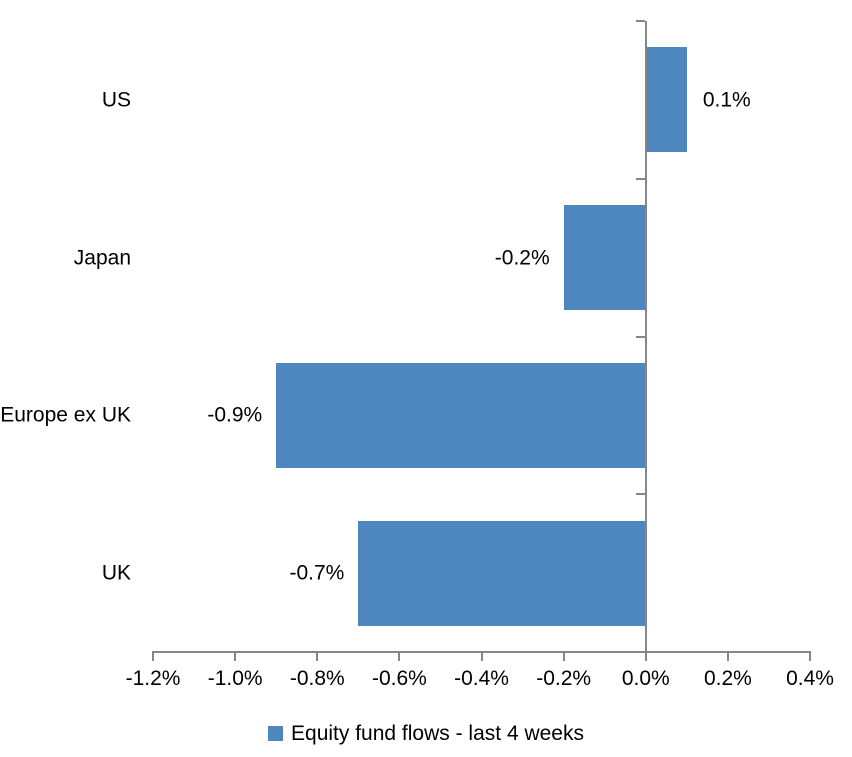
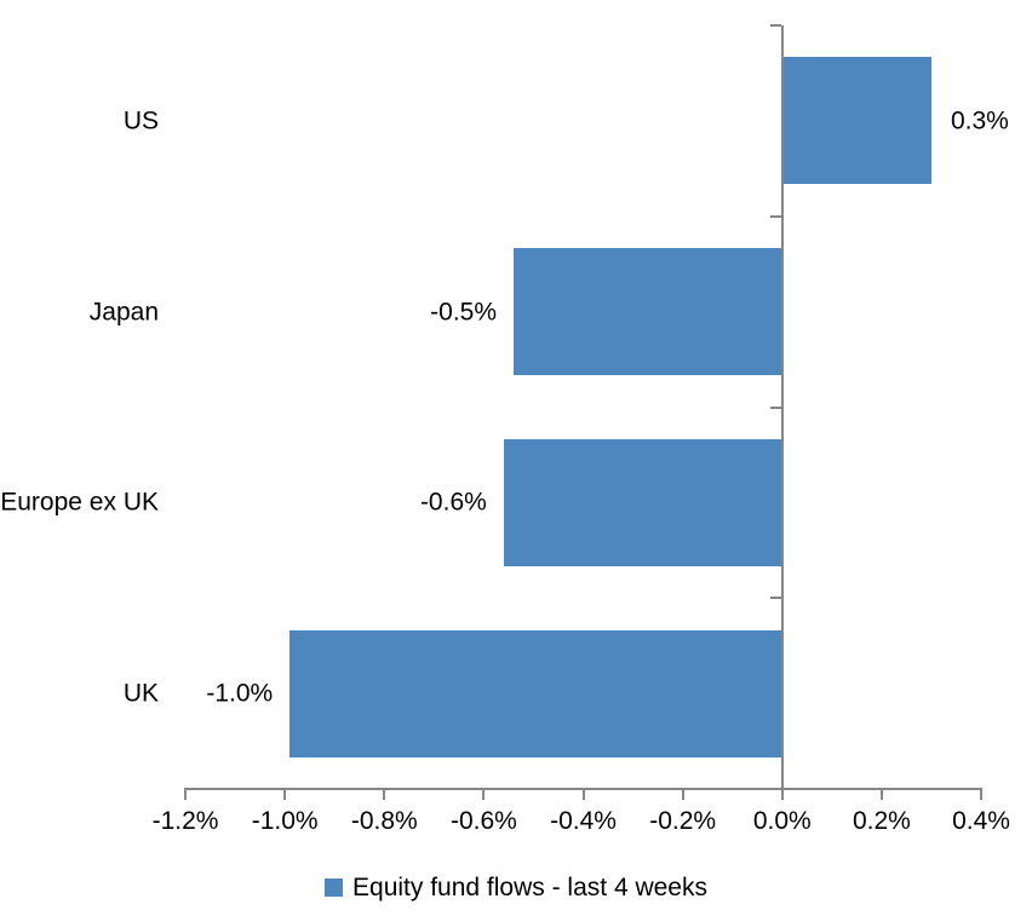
US: 0.1% -> 0.3%
Japan: -0.2% -> -0.5%
Europe ex UK: -0.9% -> -0.6%
UK: -0.7% -> -1.0%
